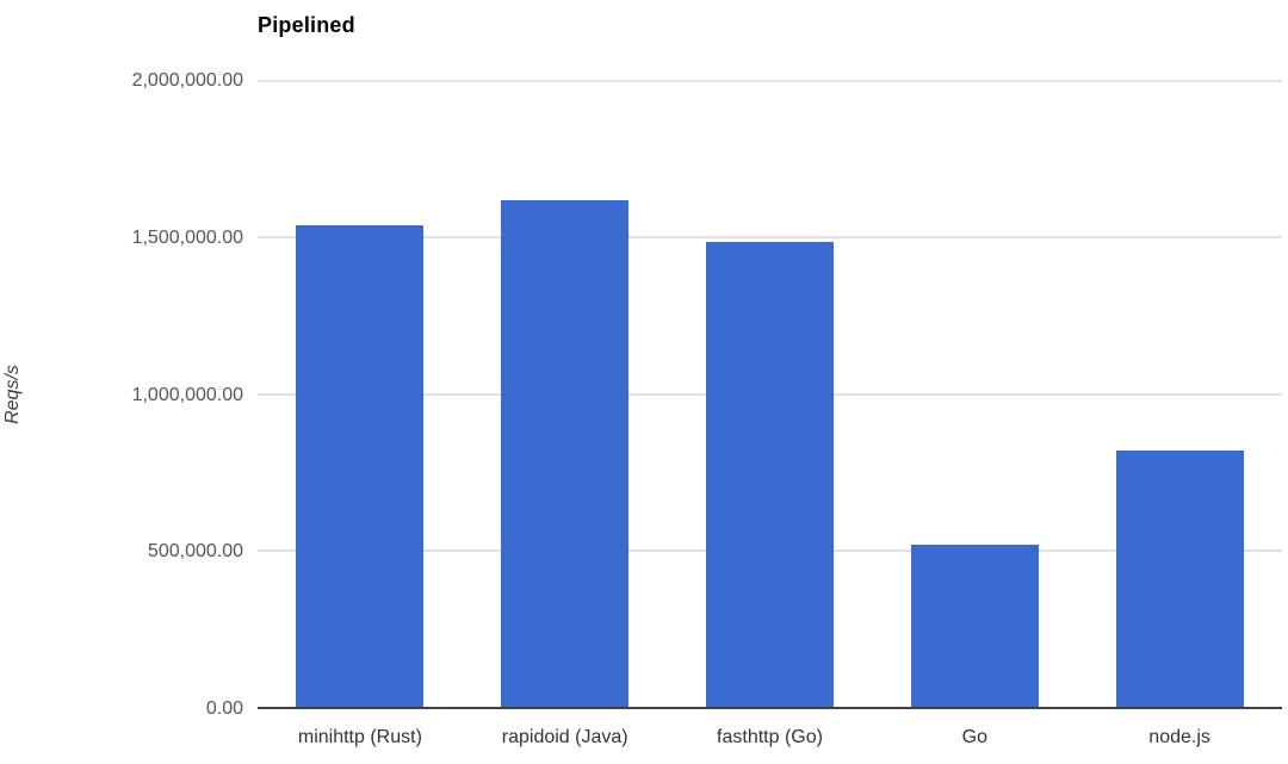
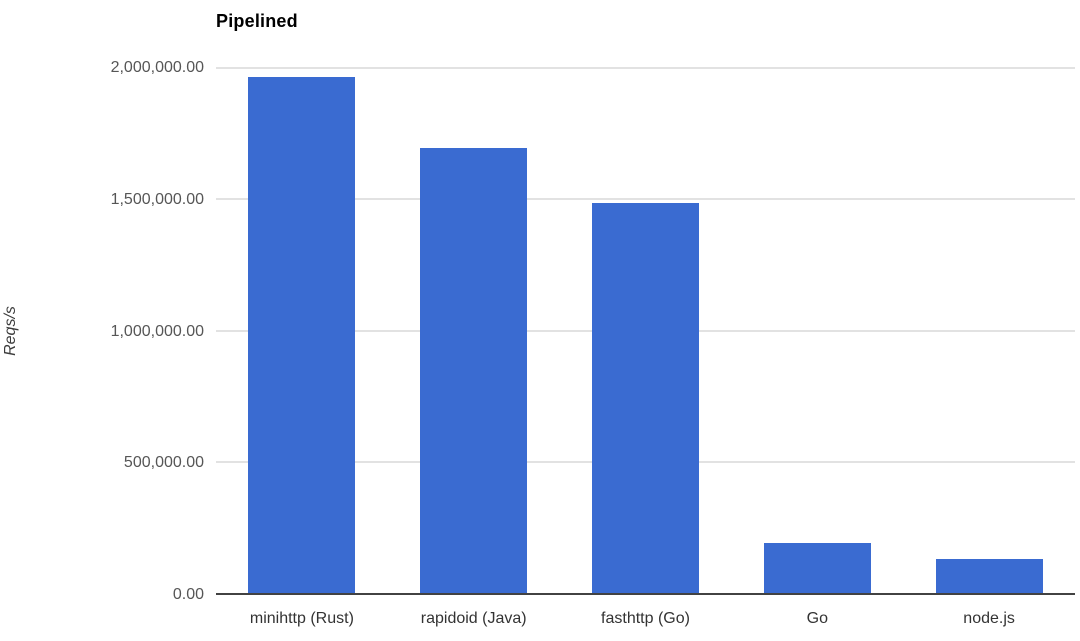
minihttp (Rust): 1540000 -> 1960000
rapidoid (Java): 1620000 -> 1700000
Go: 520000 -> 190000
node.js: 820000 -> 130000
